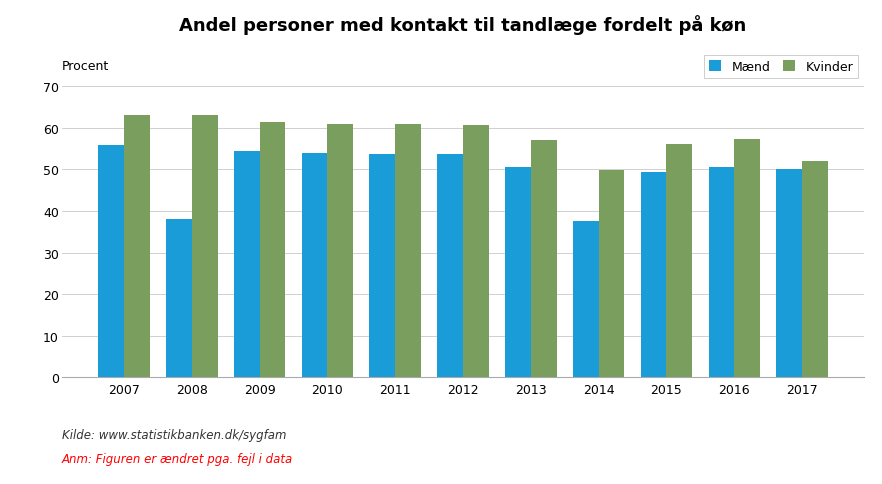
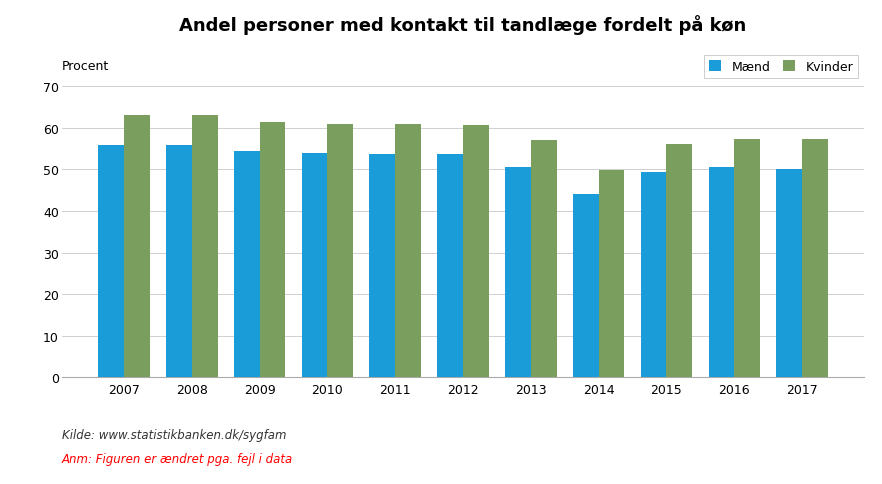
Mænd/2008: 38.0 -> 56.0
Mænd/2014: 37.5 -> 44.0
Kvinder/2017: 52.0 -> 57.4
